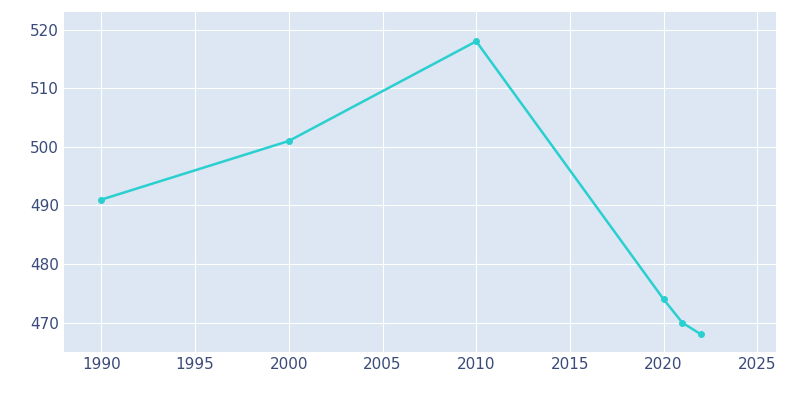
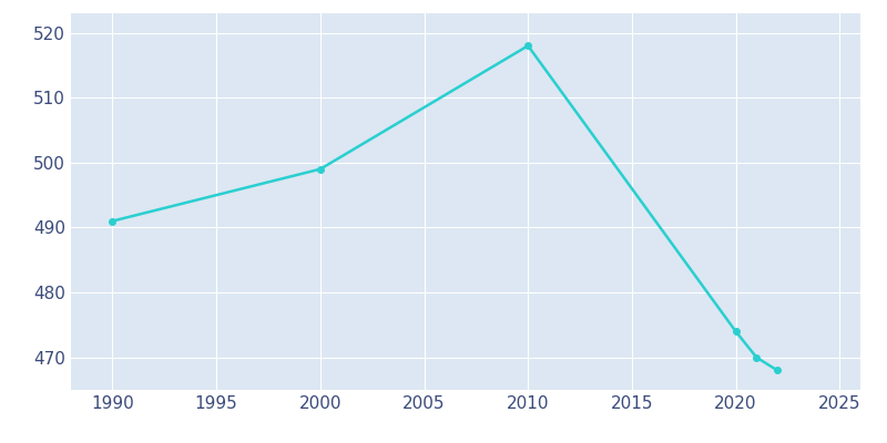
2000: 501 -> 499
